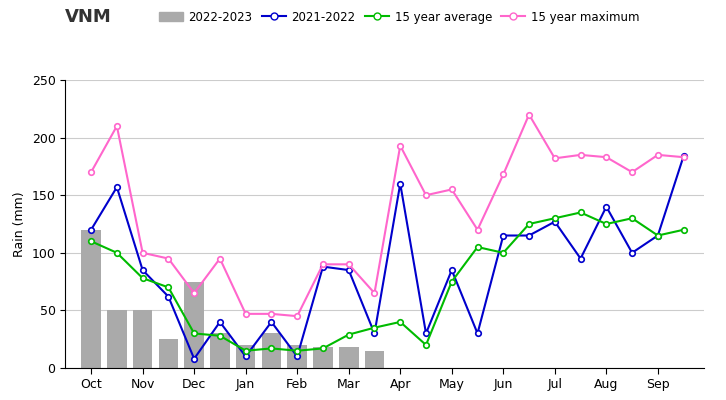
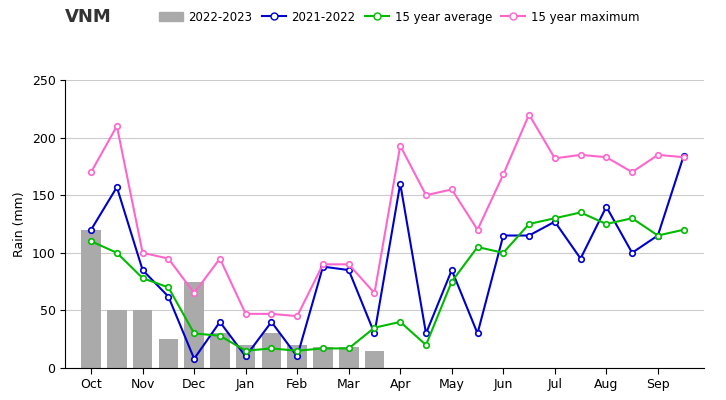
15 year average/Mar: 29 -> 17
